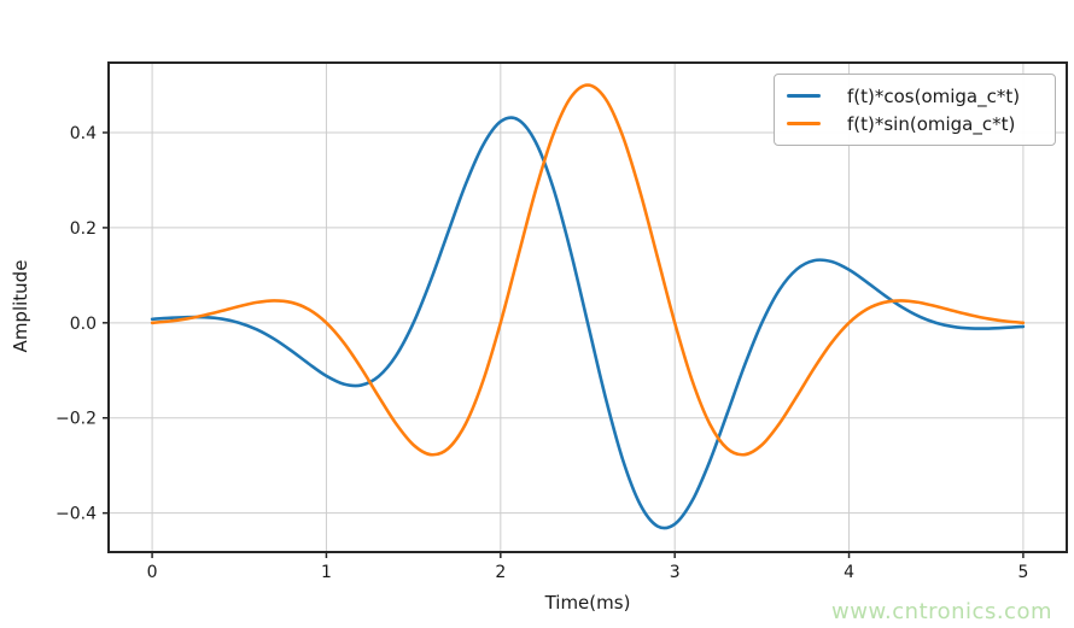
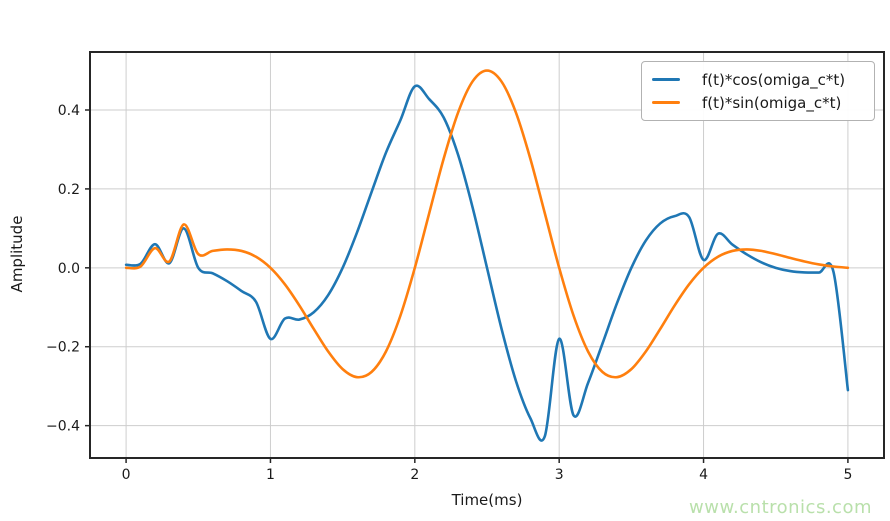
f(t)*cos(omiga_c*t)/0.2: 0.01 -> 0.06
f(t)*sin(omiga_c*t)/0.2: 0.01 -> 0.05
f(t)*cos(omiga_c*t)/0.4: 0.01 -> 0.10
f(t)*sin(omiga_c*t)/0.4: 0.03 -> 0.11
f(t)*cos(omiga_c*t)/1: -0.11 -> -0.18
f(t)*cos(omiga_c*t)/2: 0.42 -> 0.46
f(t)*cos(omiga_c*t)/3: -0.42 -> -0.18
f(t)*cos(omiga_c*t)/4: 0.11 -> 0.02
f(t)*cos(omiga_c*t)/5: -0.01 -> -0.31
